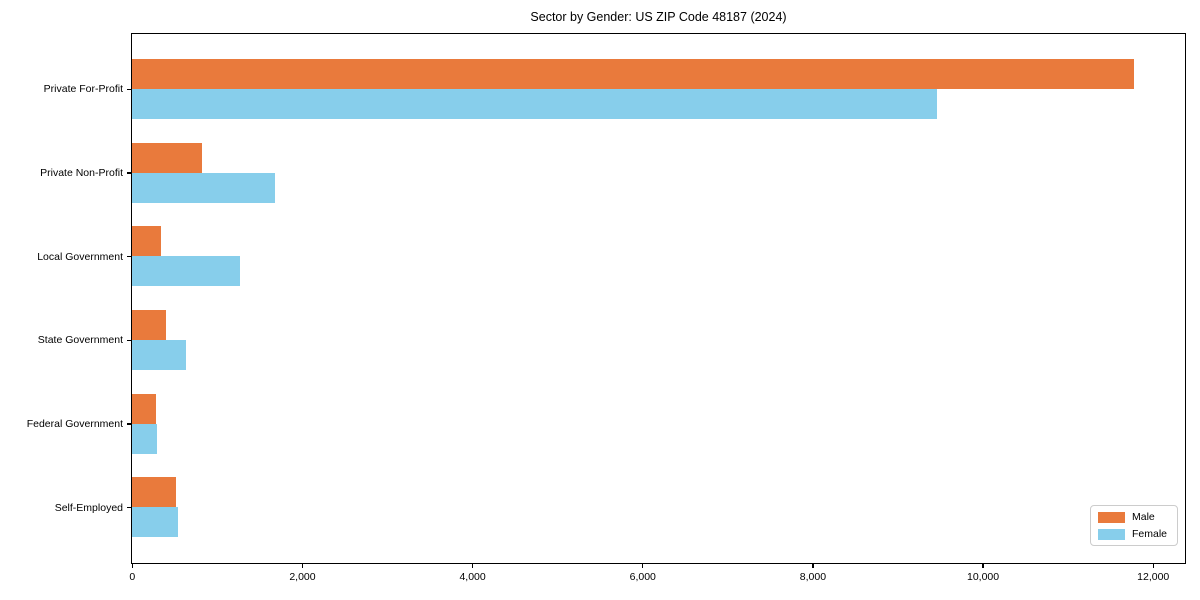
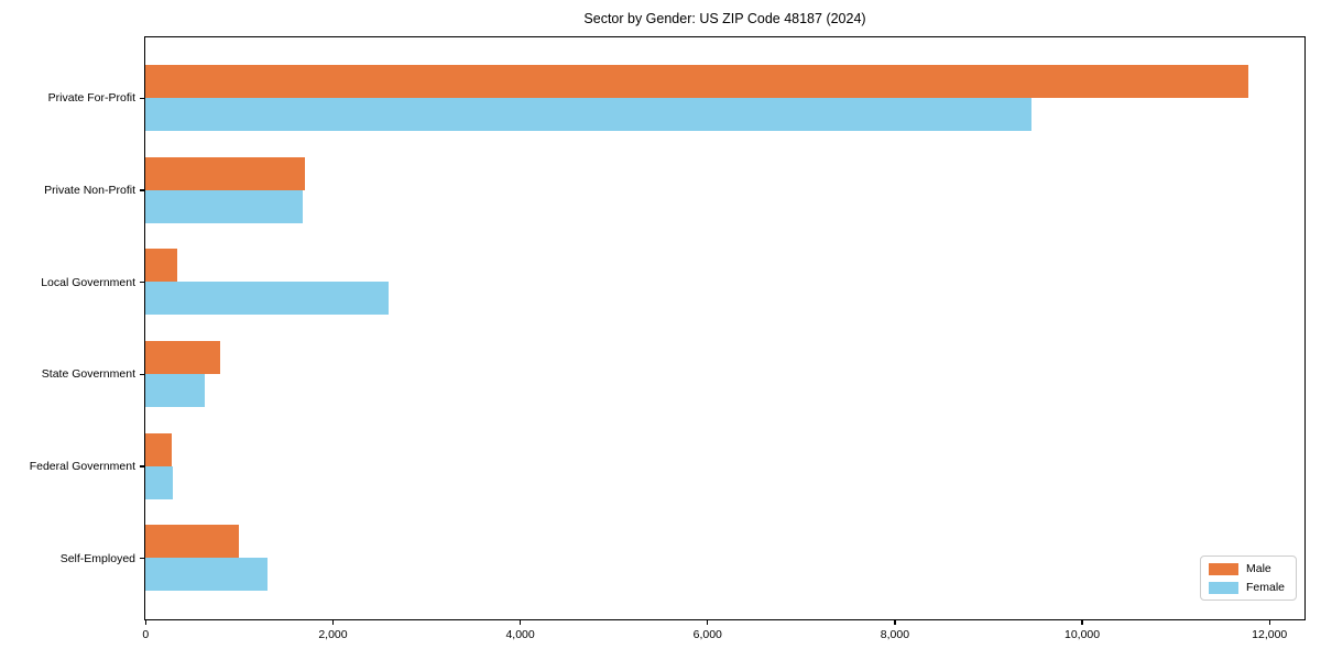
Male/Private Non-Profit: 800 -> 1700
Female/Local Government: 1300 -> 2600
Male/State Government: 400 -> 800
Male/Self-Employed: 500 -> 1000
Female/Self-Employed: 500 -> 1300
